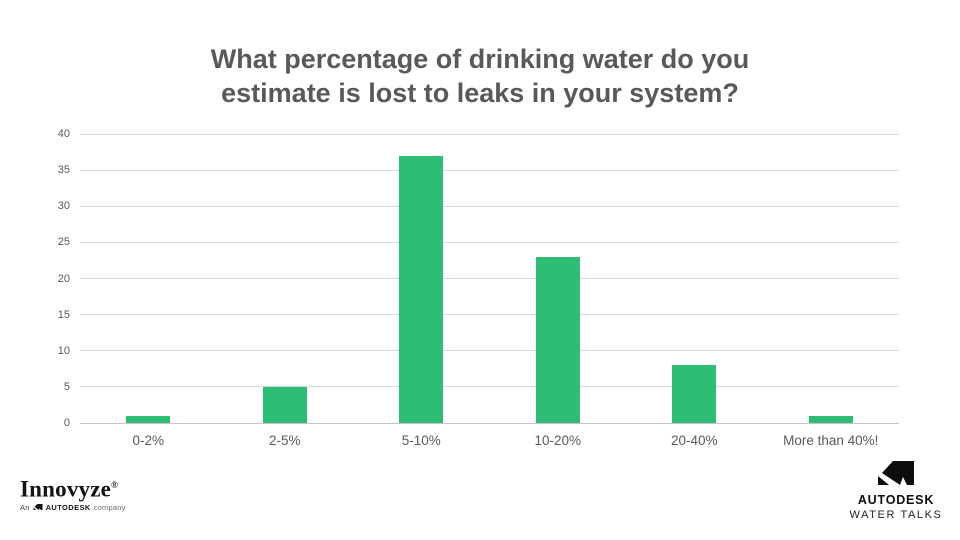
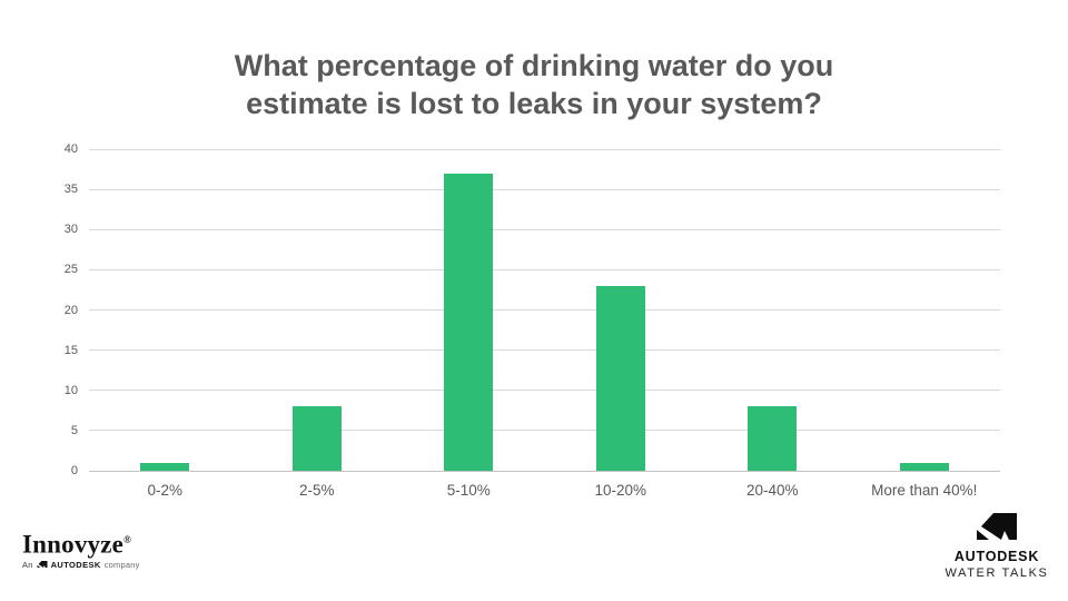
2-5%: 5 -> 8
